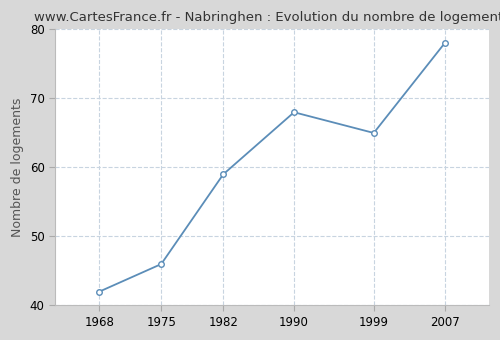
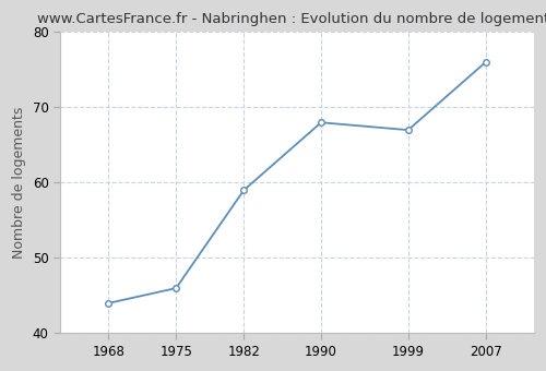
1968: 42 -> 44
1999: 65 -> 67
2007: 78 -> 76
